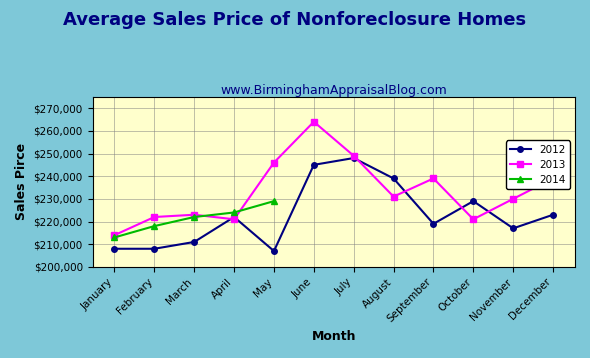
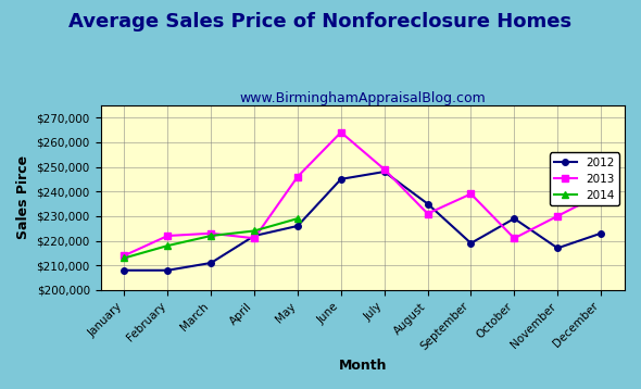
2012/May: $207,000 -> $226,000
2012/August: $239,000 -> $235,000
